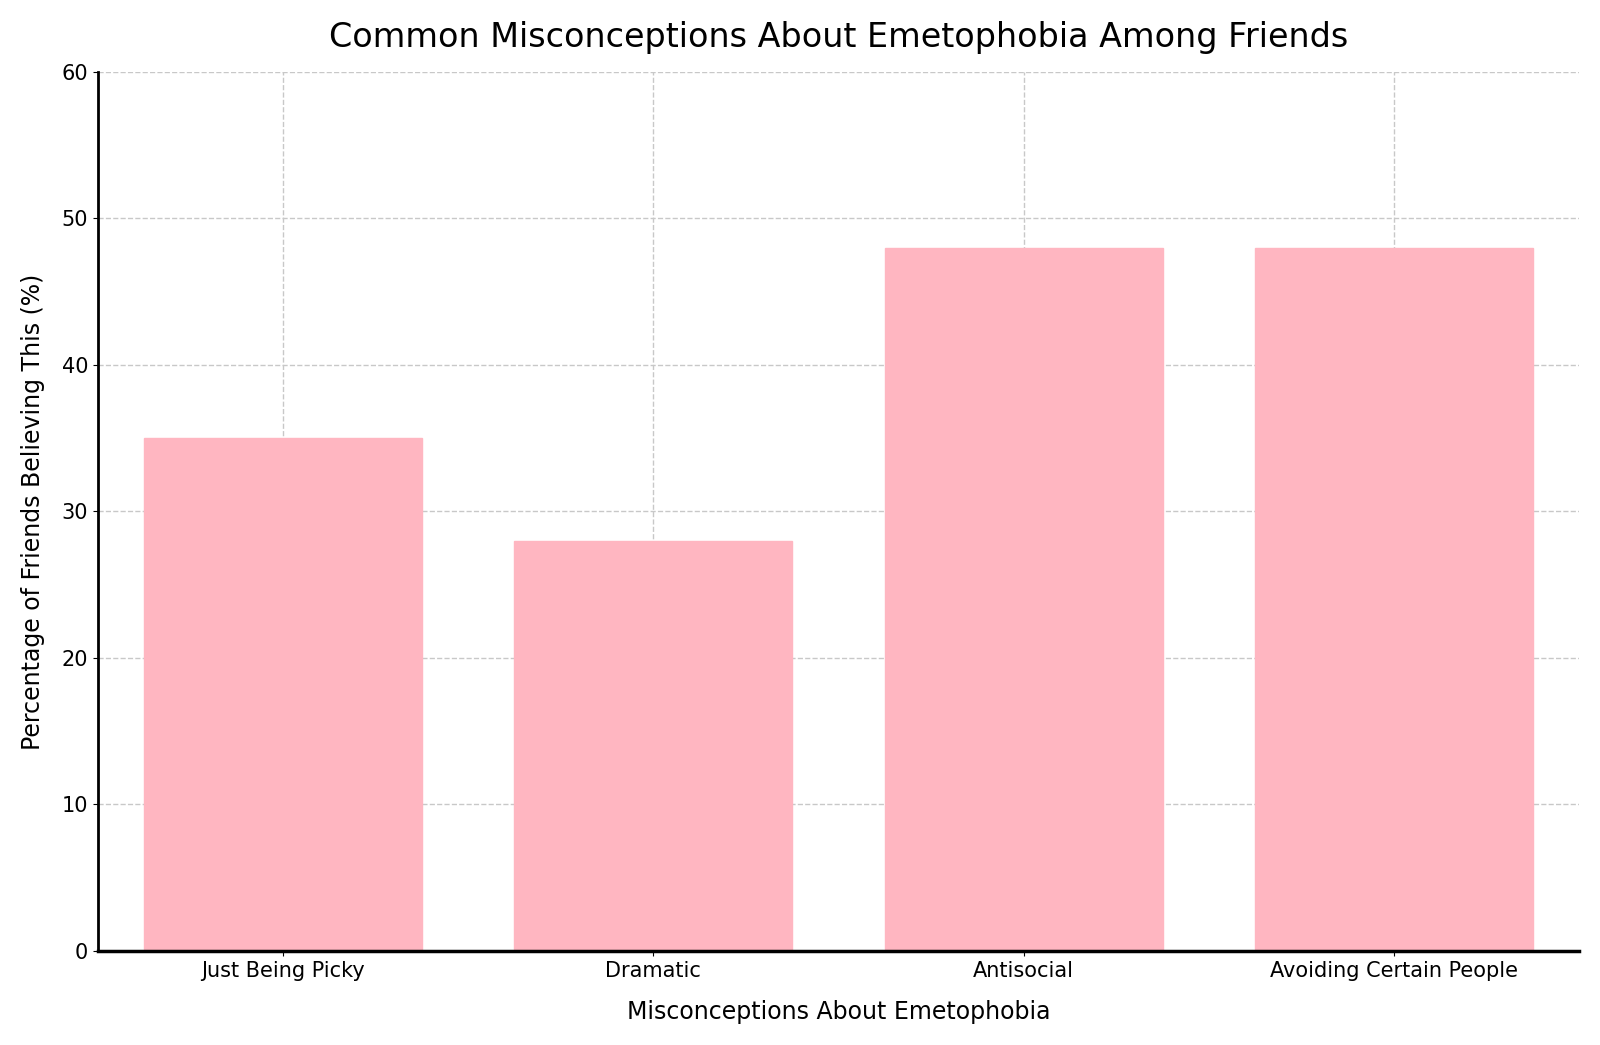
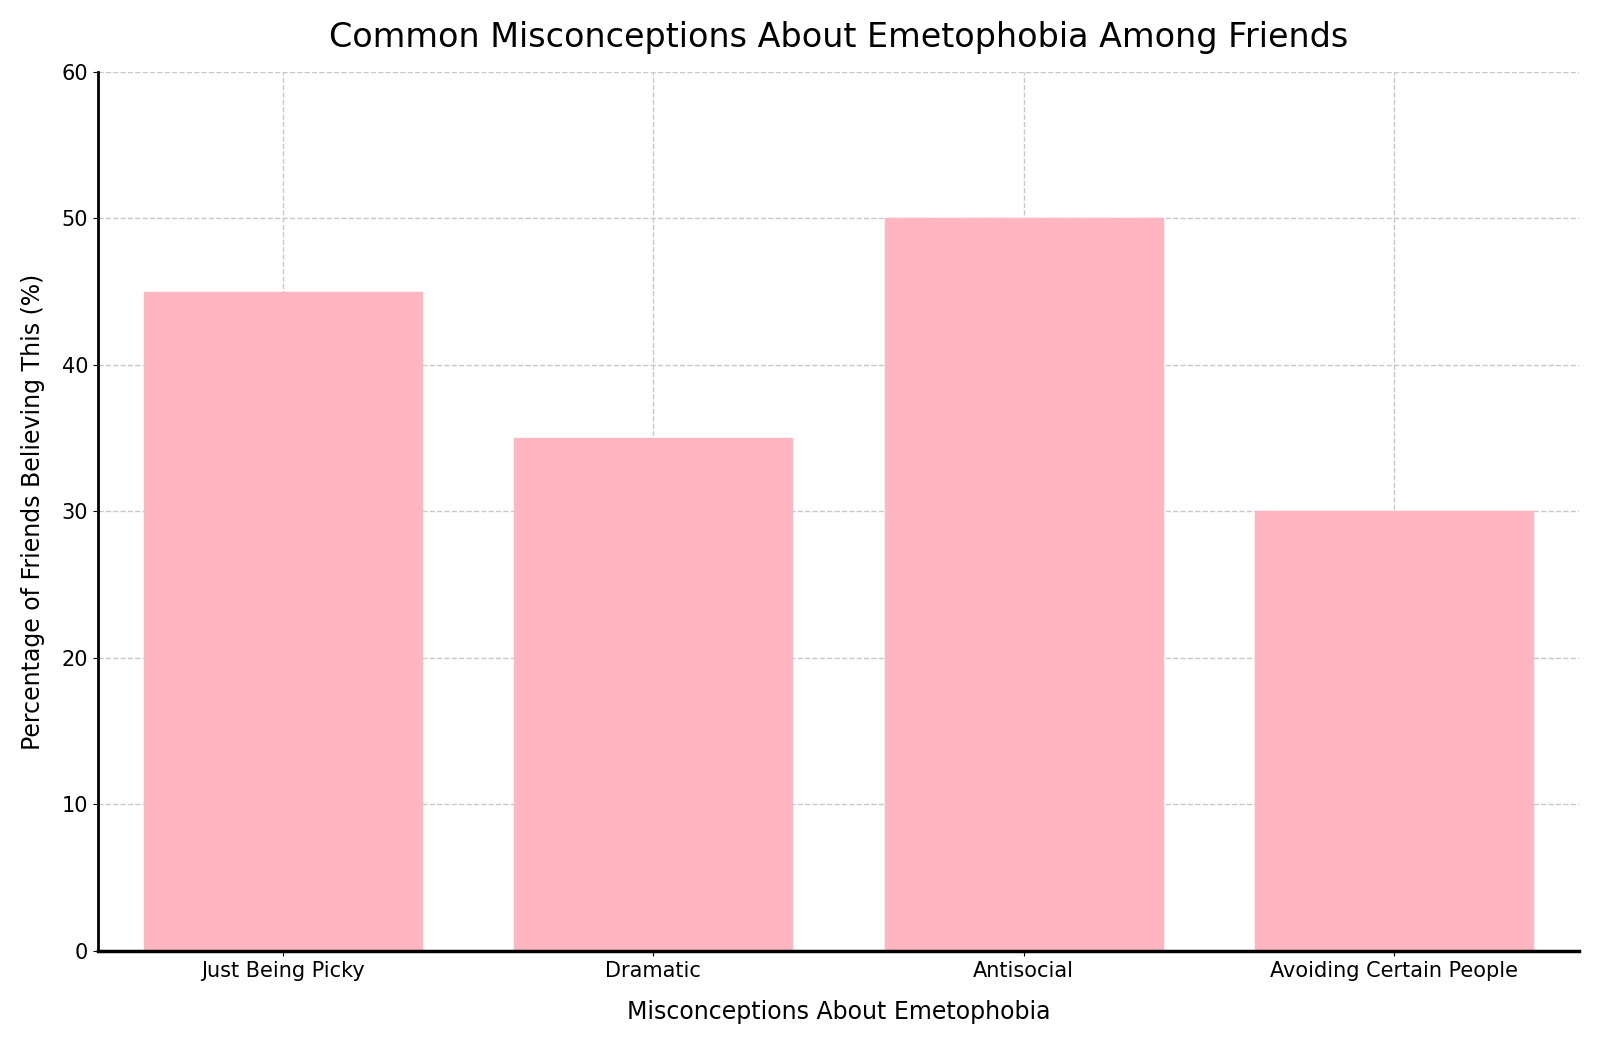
Just Being Picky: 35 -> 45
Dramatic: 28 -> 35
Antisocial: 48 -> 50
Avoiding Certain People: 48 -> 30
